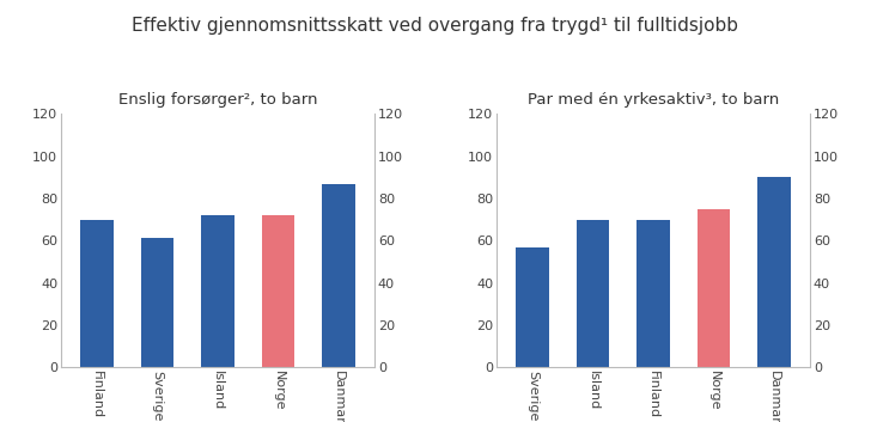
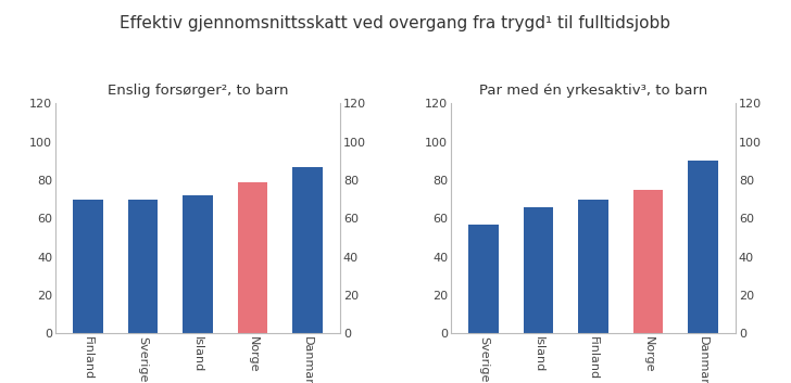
Enslig forsørger², to barn/Sverige: 61 -> 70
Enslig forsørger², to barn/Norge: 72 -> 79
Par med én yrkesaktiv³, to barn/Island: 70 -> 66
